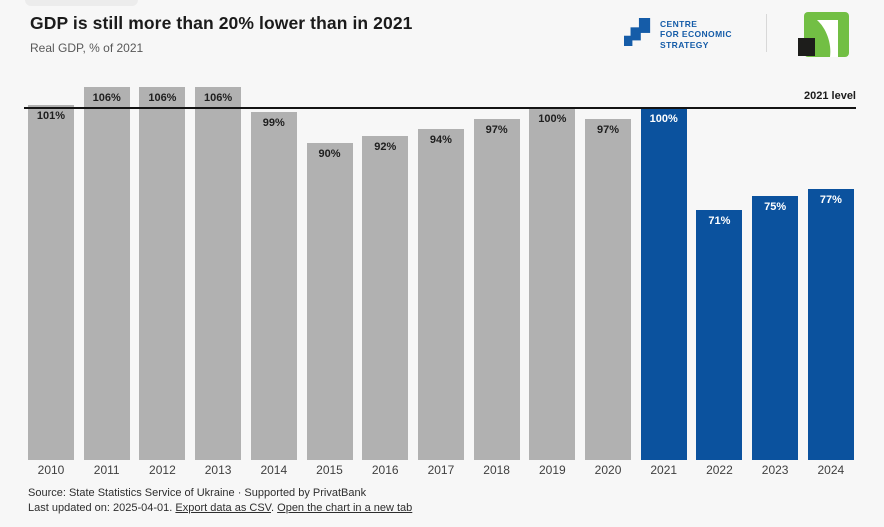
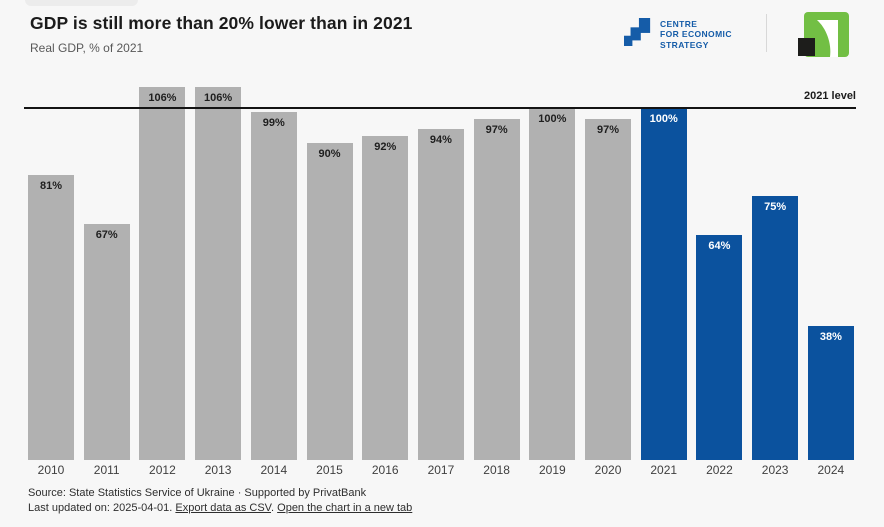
2010: 101% -> 81%
2011: 106% -> 67%
2022: 71% -> 64%
2024: 77% -> 38%
